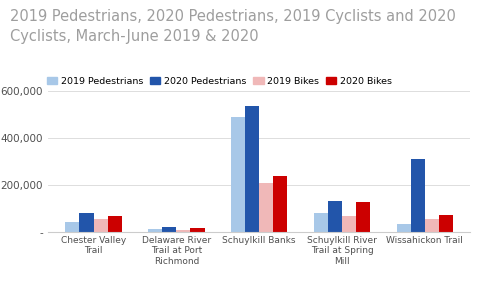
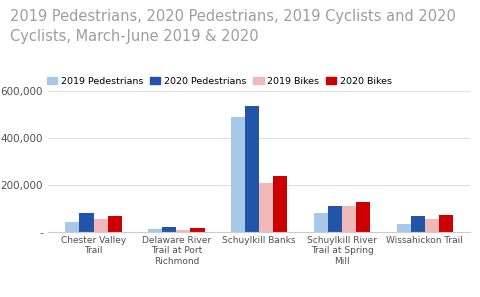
2020 Pedestrians/Schuylkill River Trail at Spring Mill: 130,000 -> 108,000
2019 Bikes/Schuylkill River Trail at Spring Mill: 65,000 -> 108,000
2020 Pedestrians/Wissahickon Trail: 310,000 -> 65,000
